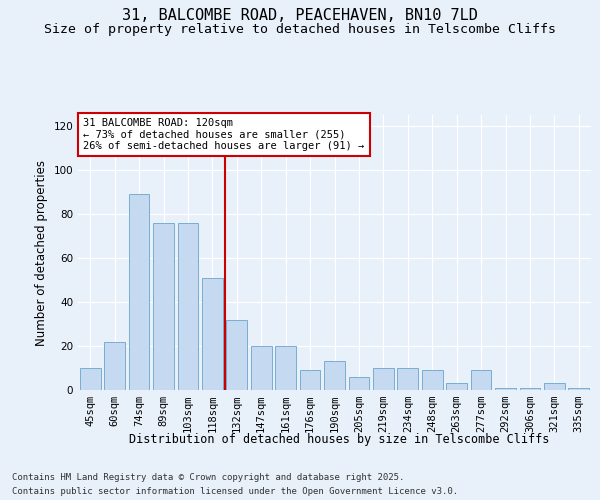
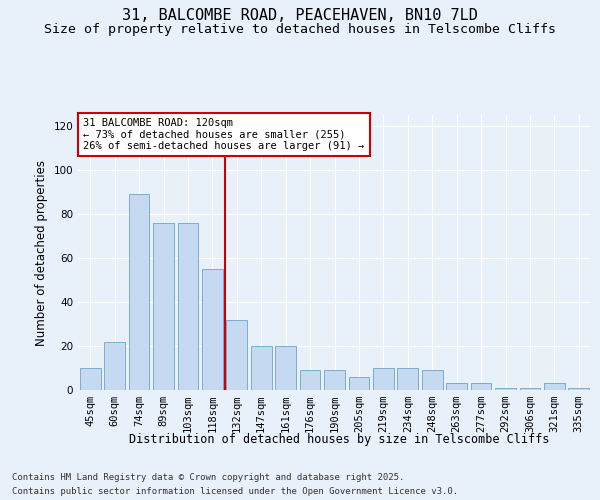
118sqm: 51 -> 55
190sqm: 13 -> 9
277sqm: 9 -> 3
